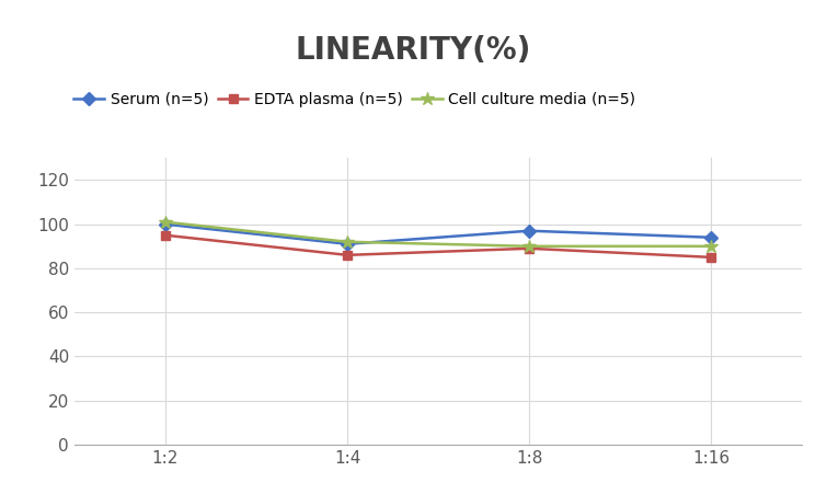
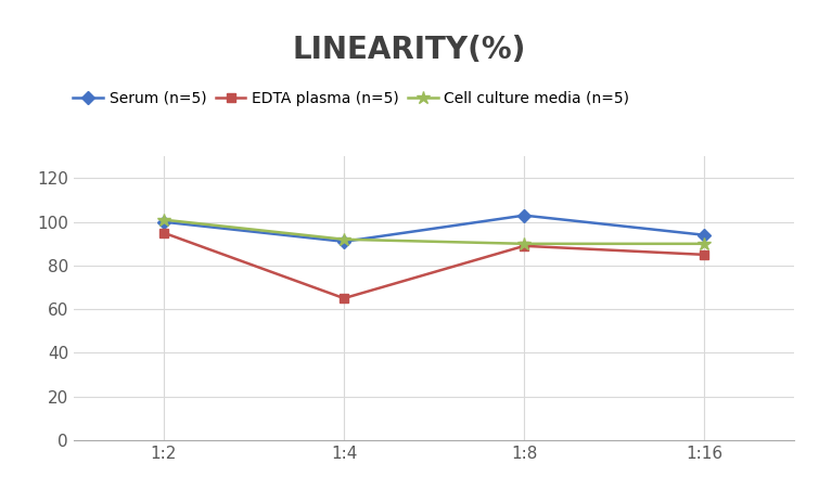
EDTA plasma (n=5)/1:4: 86 -> 65
Serum (n=5)/1:8: 97 -> 103
